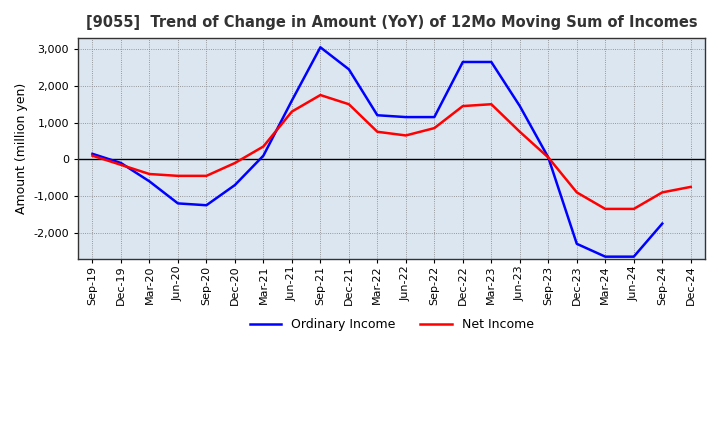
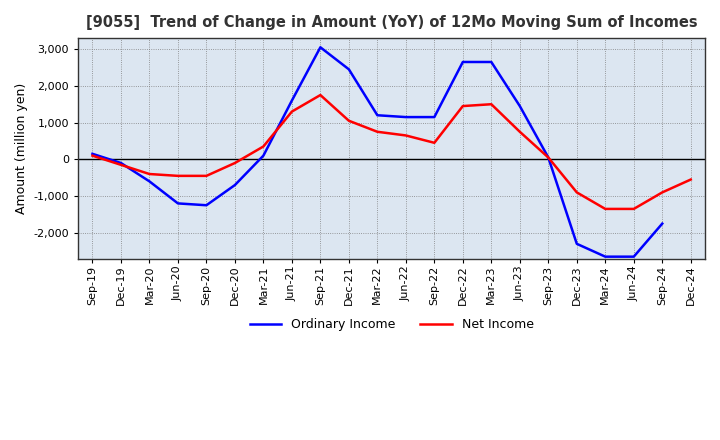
Net Income/Dec-21: 1,500 -> 1,050
Net Income/Sep-22: 850 -> 450
Net Income/Dec-24: -750 -> -550
